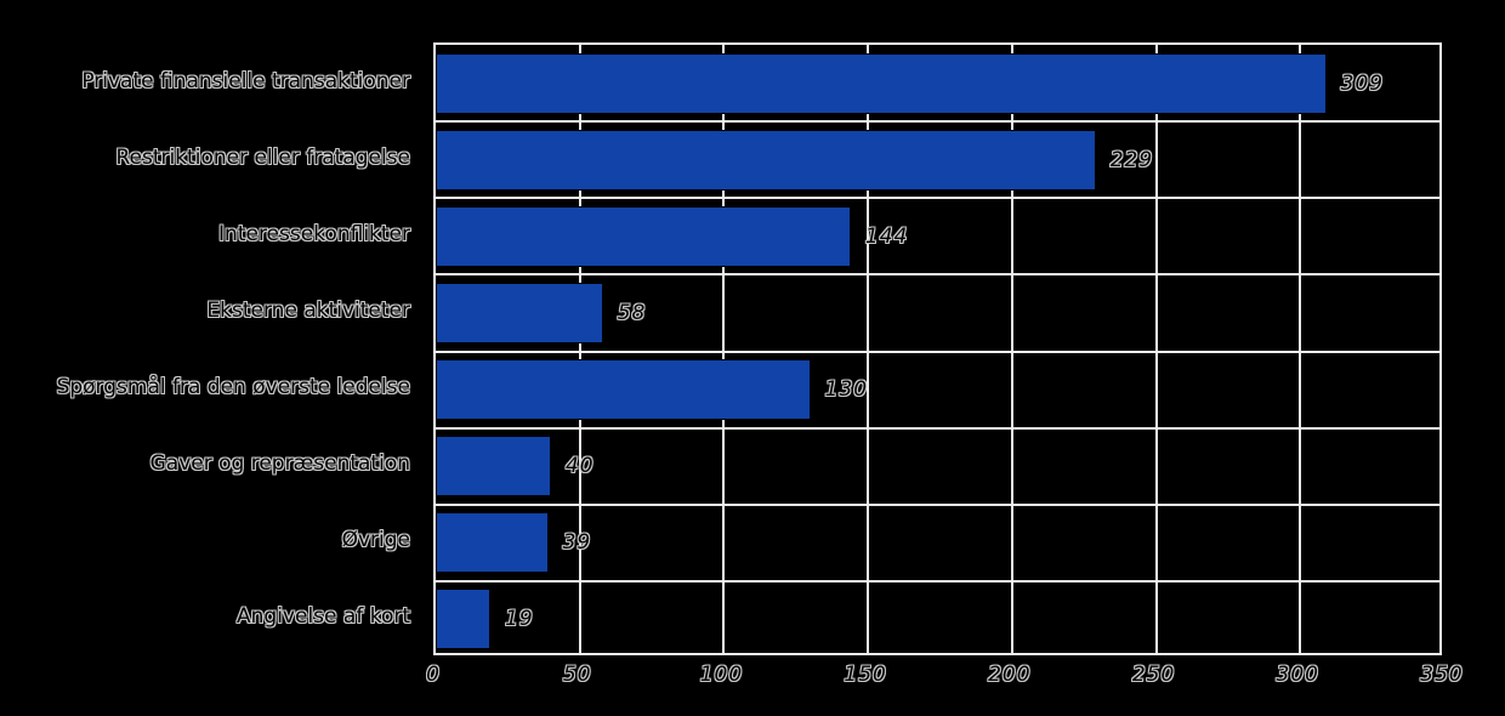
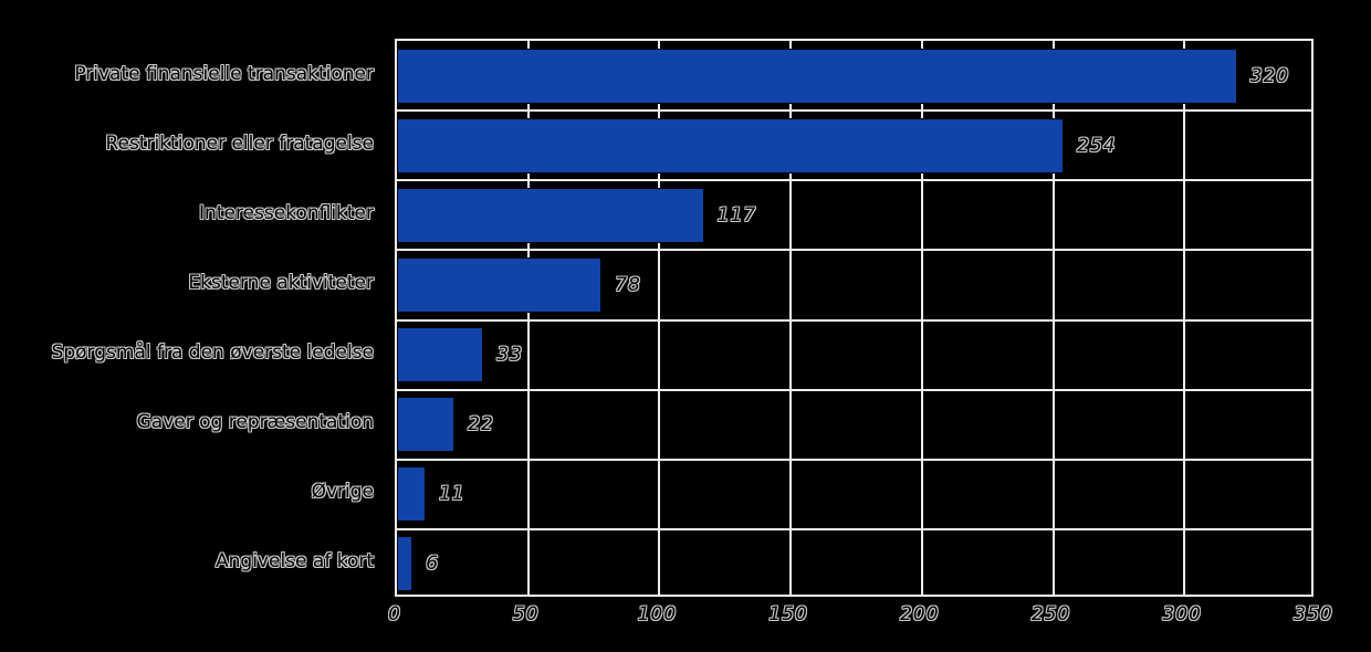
Private finansielle transaktioner: 309 -> 320
Restriktioner eller fratagelse: 229 -> 254
Interessekonflikter: 144 -> 117
Eksterne aktiviteter: 58 -> 78
Spørgsmål fra den øverste ledelse: 130 -> 33
Gaver og repræsentation: 40 -> 22
Øvrige: 39 -> 11
Angivelse af kort: 19 -> 6
